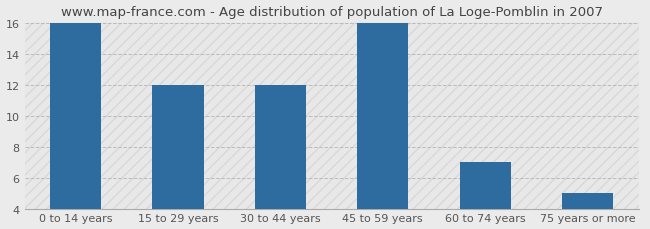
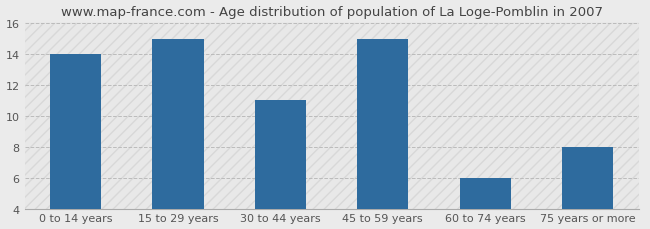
0 to 14 years: 16 -> 14
15 to 29 years: 12 -> 15
30 to 44 years: 12 -> 11
45 to 59 years: 16 -> 15
60 to 74 years: 7 -> 6
75 years or more: 5 -> 8
